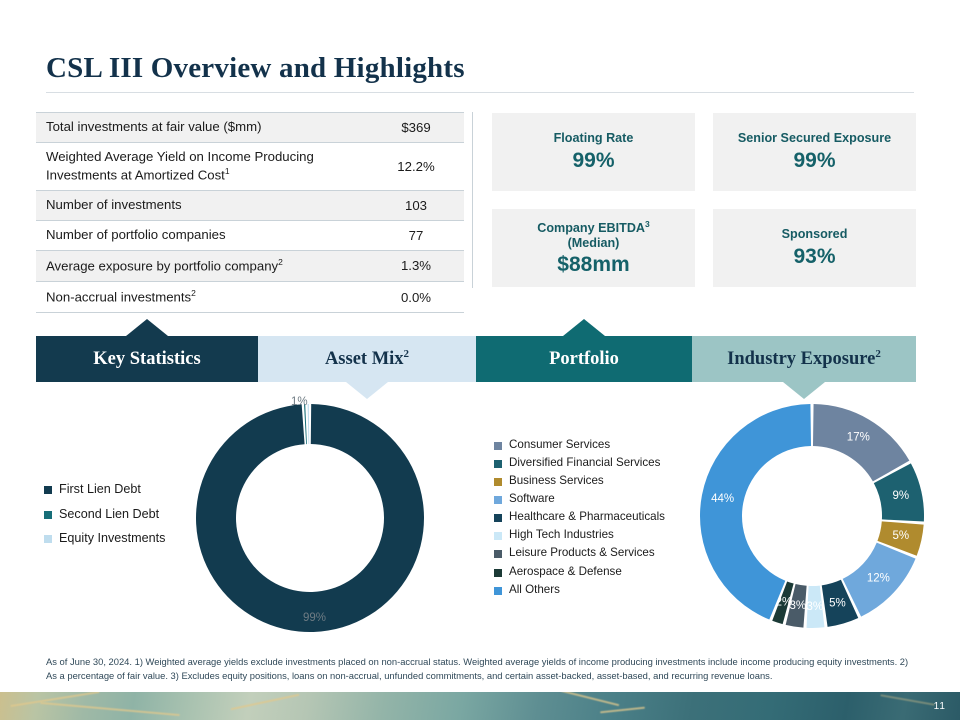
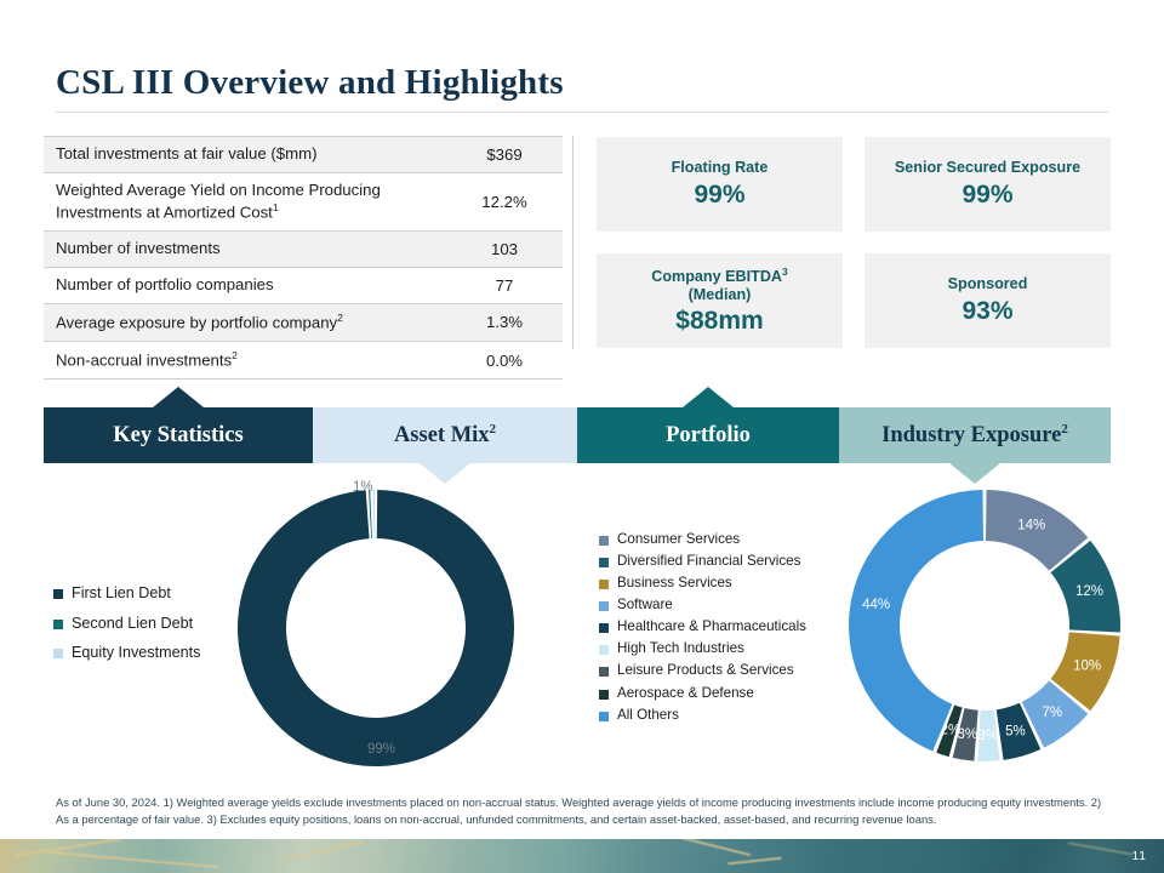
Industry Exposure/Consumer Services: 17% -> 14%
Industry Exposure/Diversified Financial Services: 9% -> 12%
Industry Exposure/Business Services: 5% -> 10%
Industry Exposure/Software: 12% -> 7%
